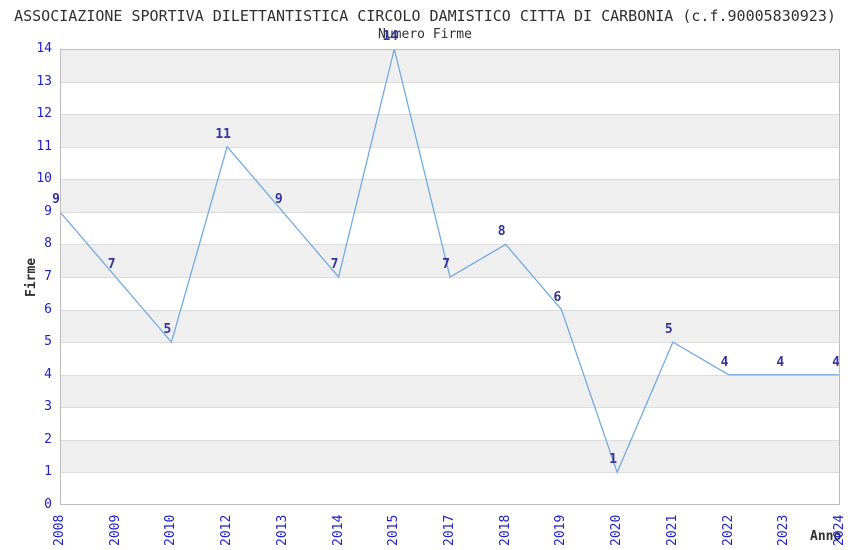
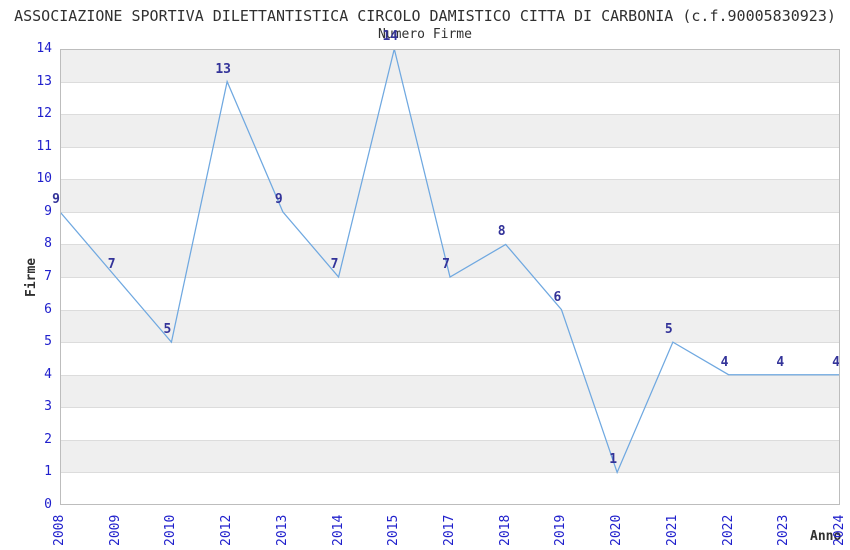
2012: 11 -> 13
